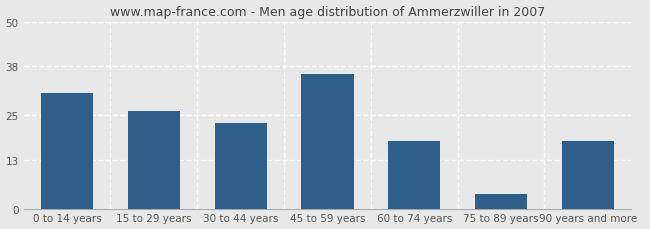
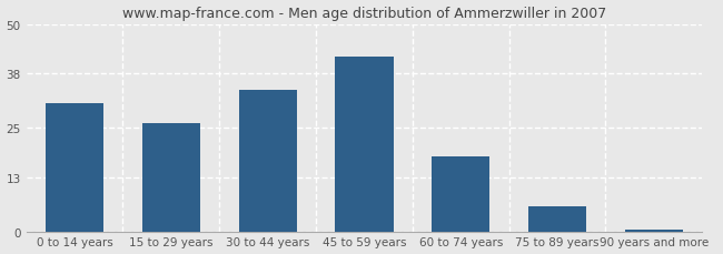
30 to 44 years: 23.0 -> 34.0
45 to 59 years: 36.0 -> 42.0
75 to 89 years: 4.0 -> 6.0
90 years and more: 18.0 -> 0.5
